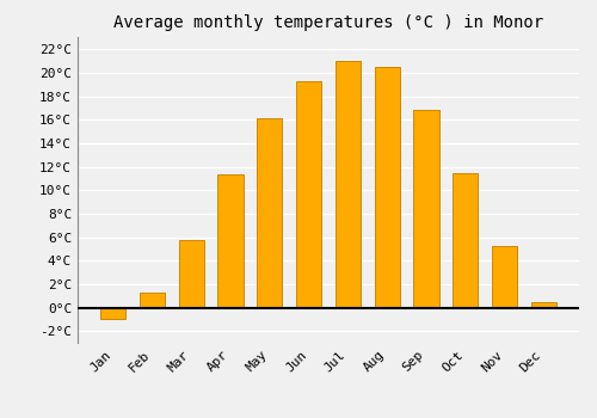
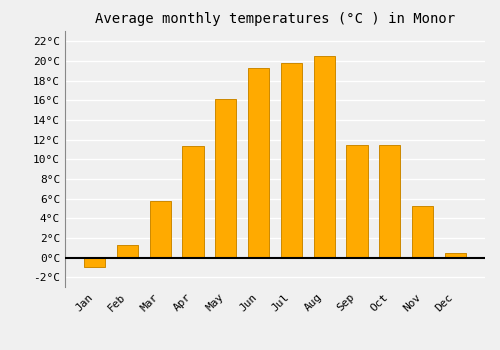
Jul: 21.0°C -> 19.8°C
Sep: 16.8°C -> 11.4°C
